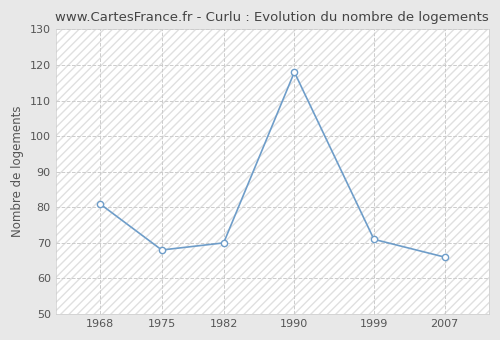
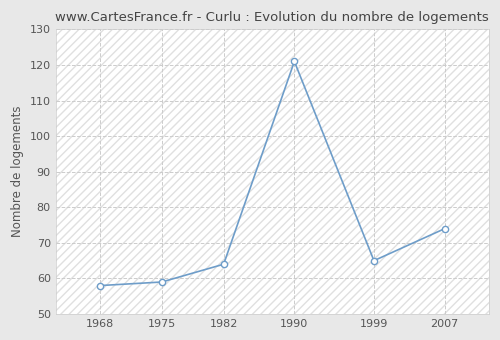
1968: 81 -> 58
1975: 68 -> 59
1982: 70 -> 64
1990: 118 -> 121
1999: 71 -> 65
2007: 66 -> 74
